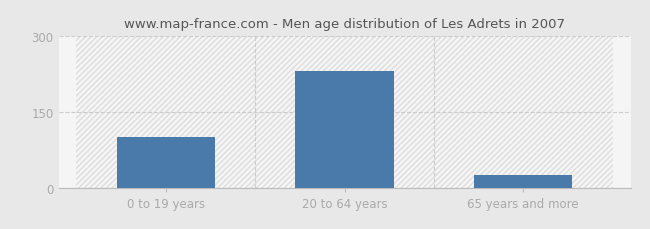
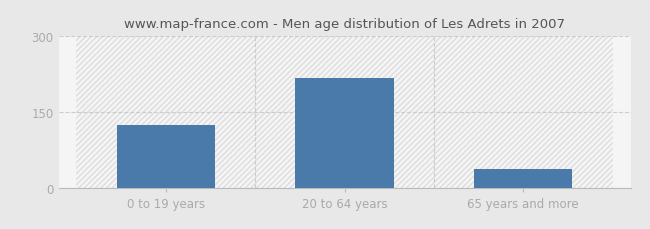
0 to 19 years: 100 -> 124
20 to 64 years: 230 -> 216
65 years and more: 25 -> 36
